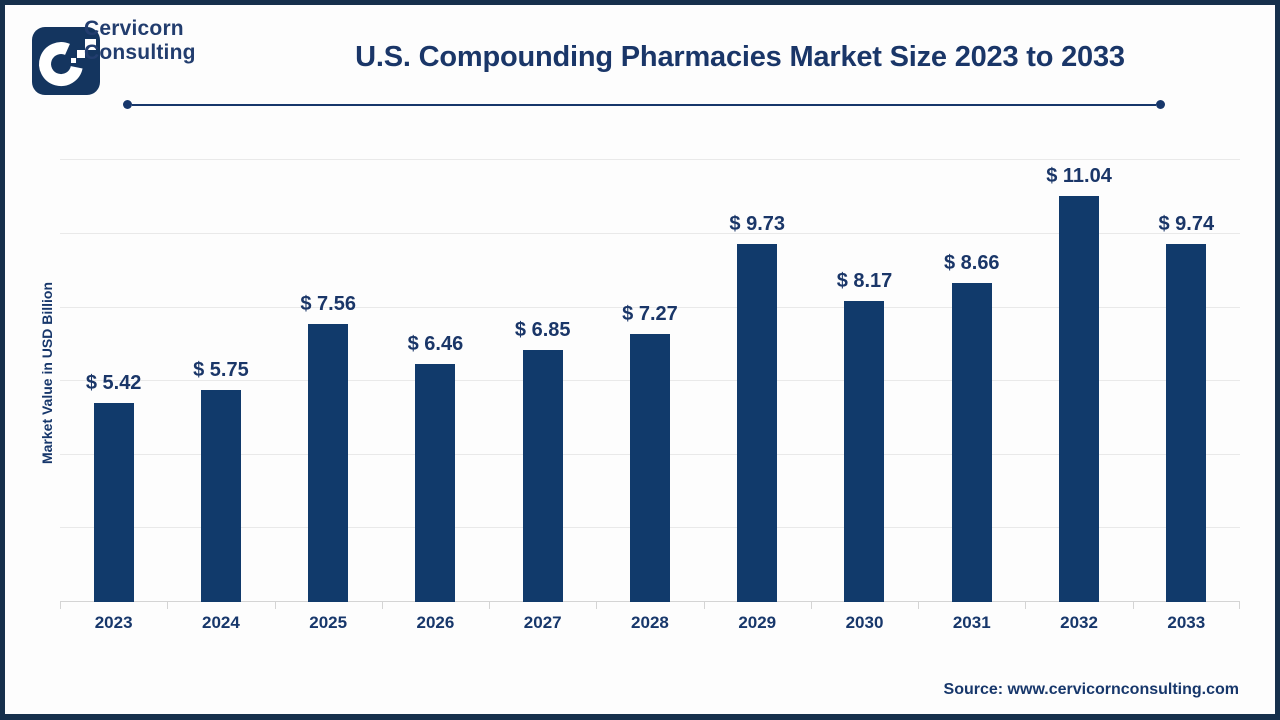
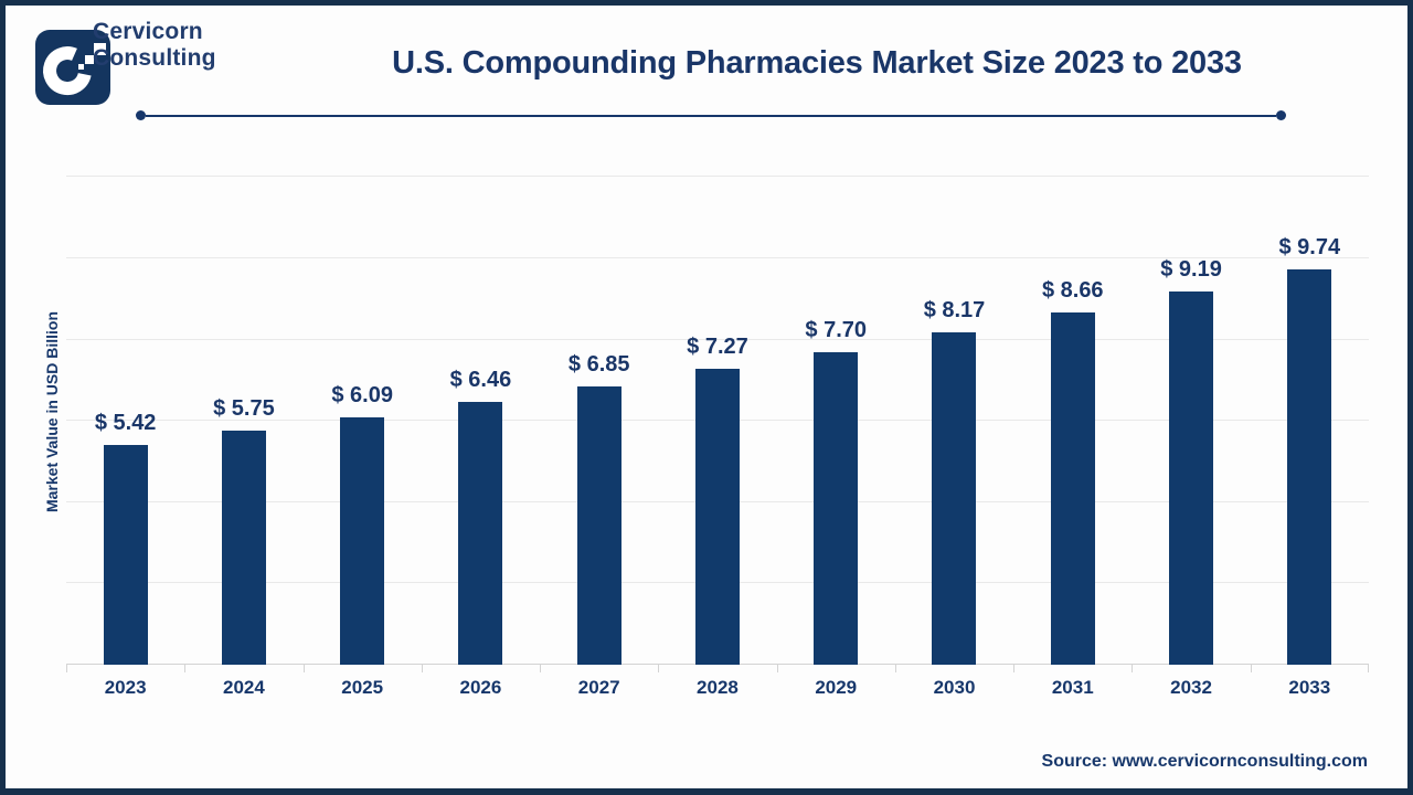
2025: 7.56 -> 6.09
2029: 9.73 -> 7.70
2032: 11.04 -> 9.19
